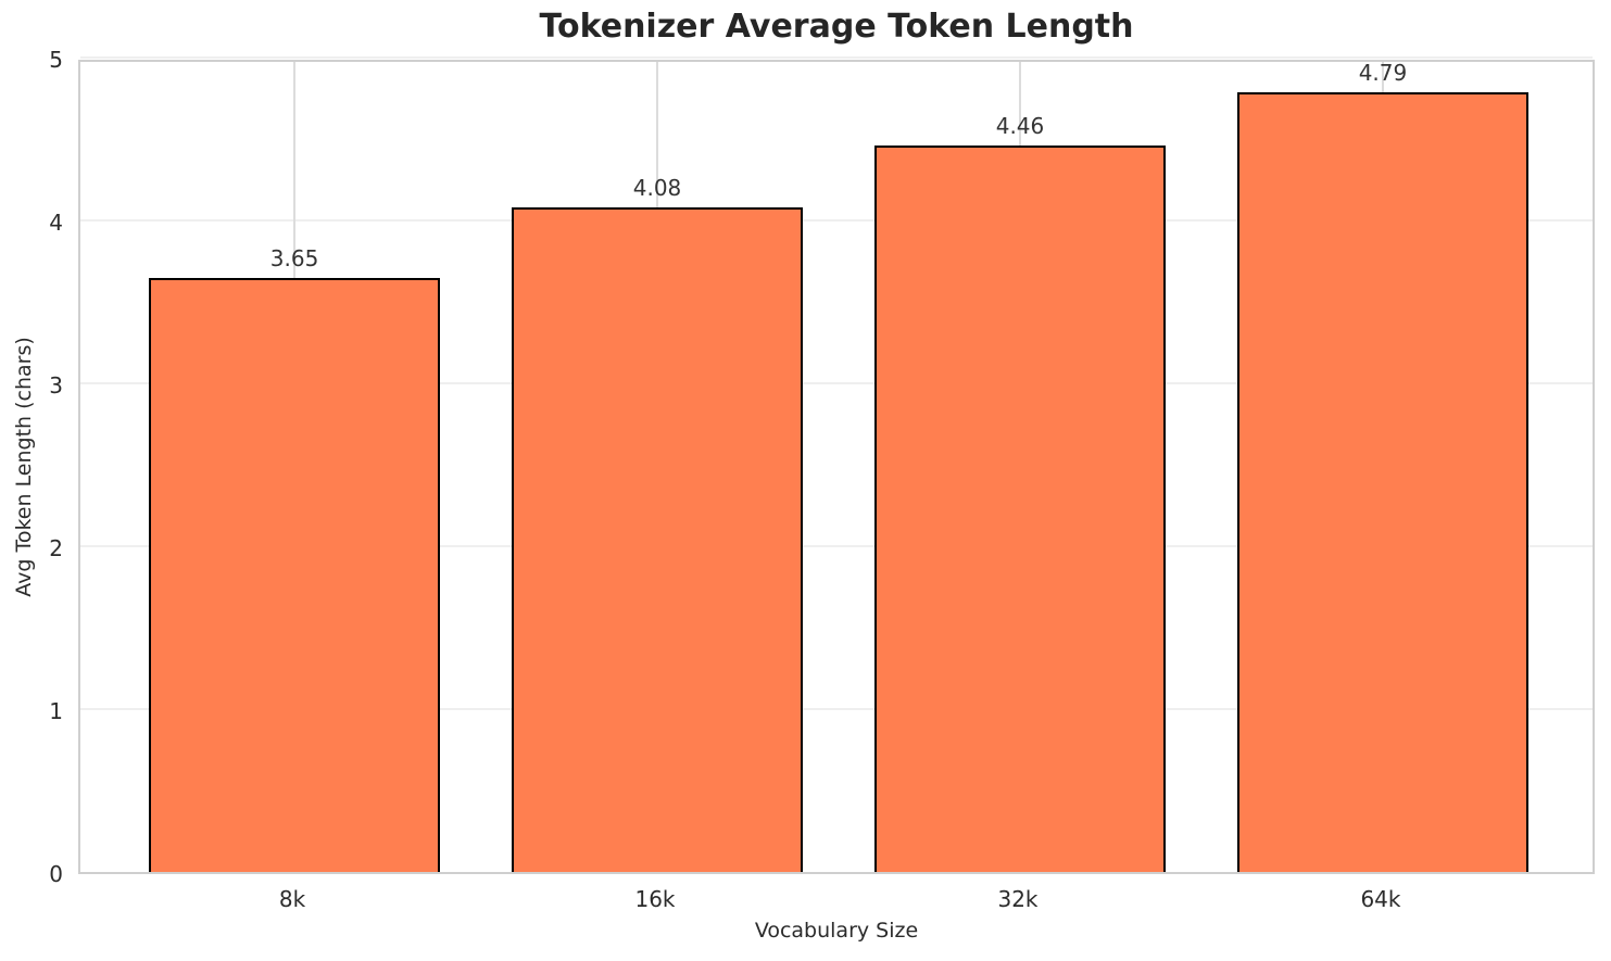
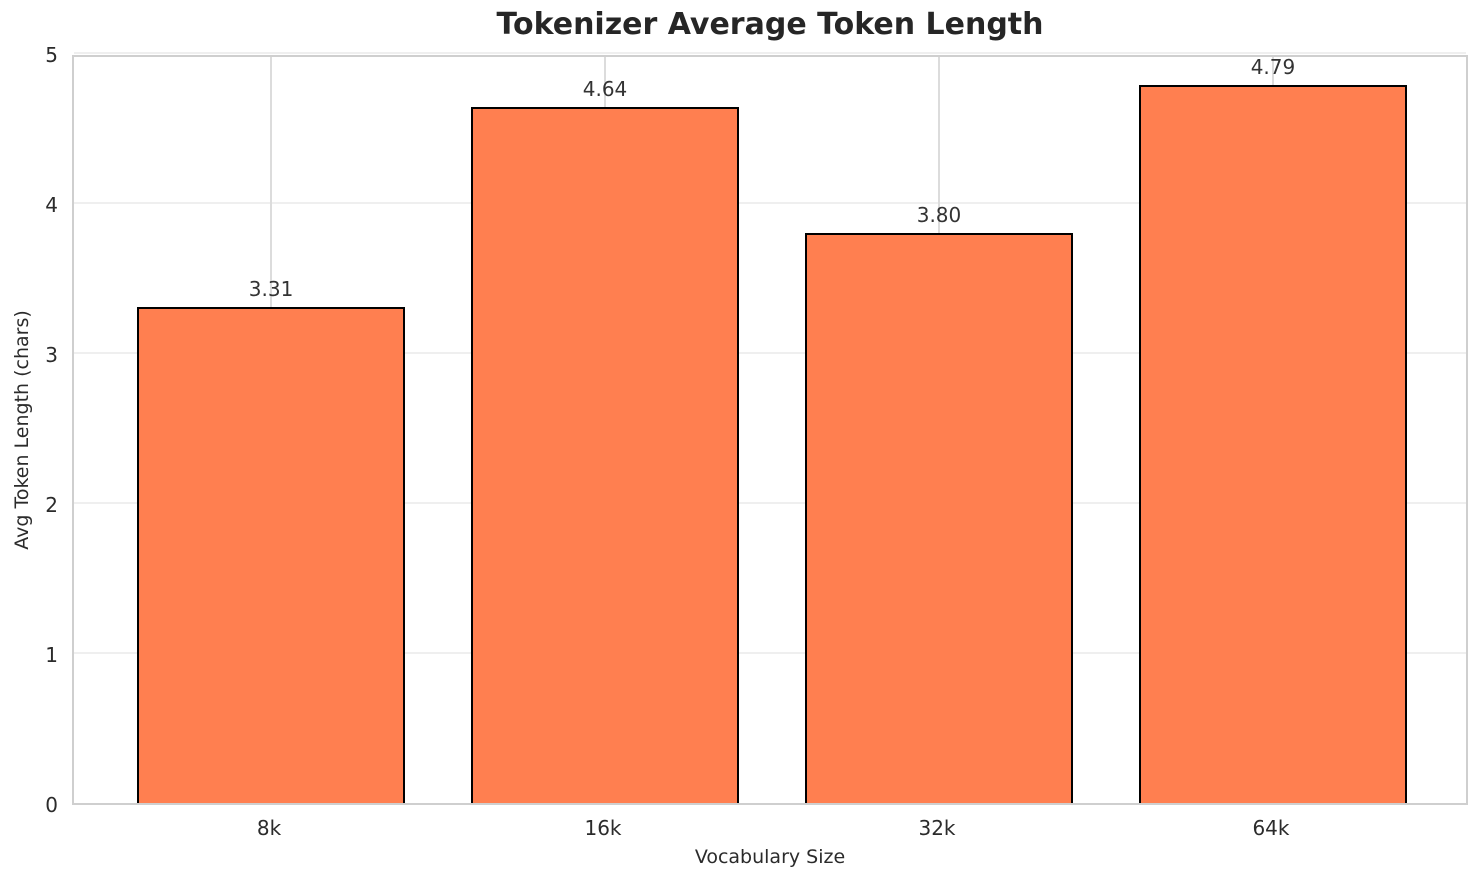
8k: 3.65 -> 3.31
16k: 4.08 -> 4.64
32k: 4.46 -> 3.80
